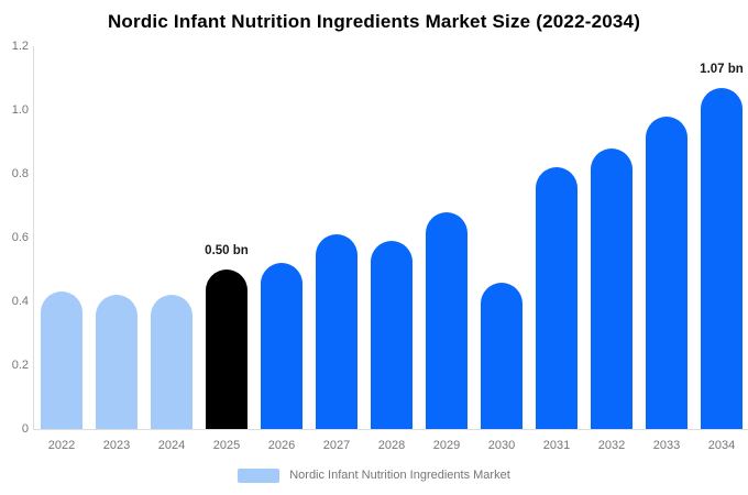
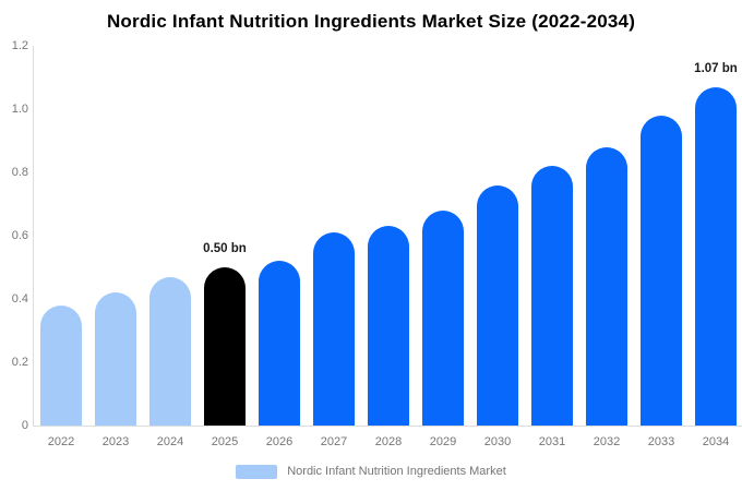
2022: 0.43 -> 0.38
2024: 0.42 -> 0.47
2028: 0.59 -> 0.63
2030: 0.46 -> 0.76
